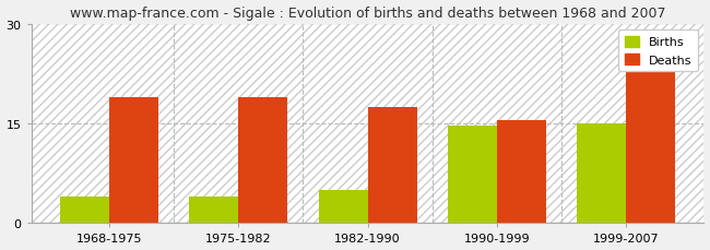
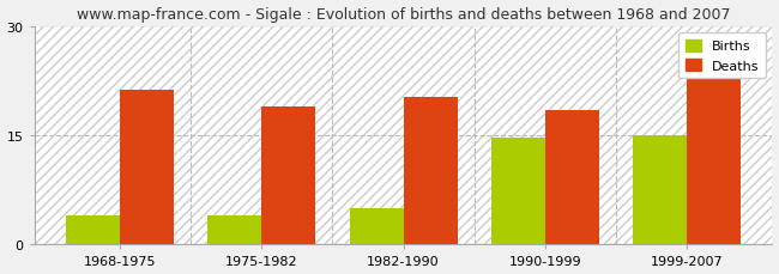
Deaths/1968-1975: 19.0 -> 21.2
Deaths/1982-1990: 17.5 -> 20.2
Deaths/1990-1999: 15.5 -> 18.4
